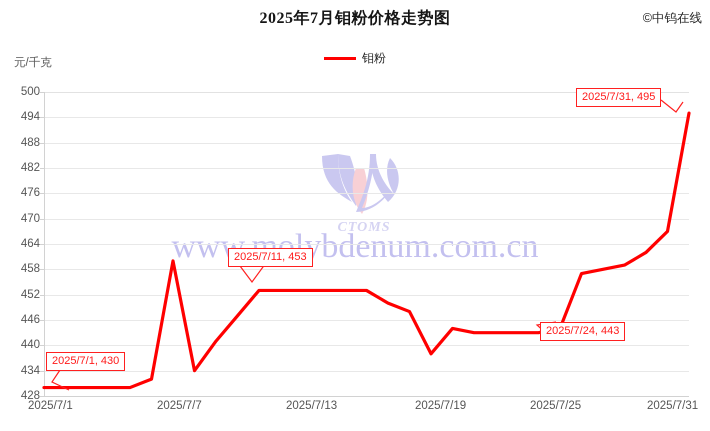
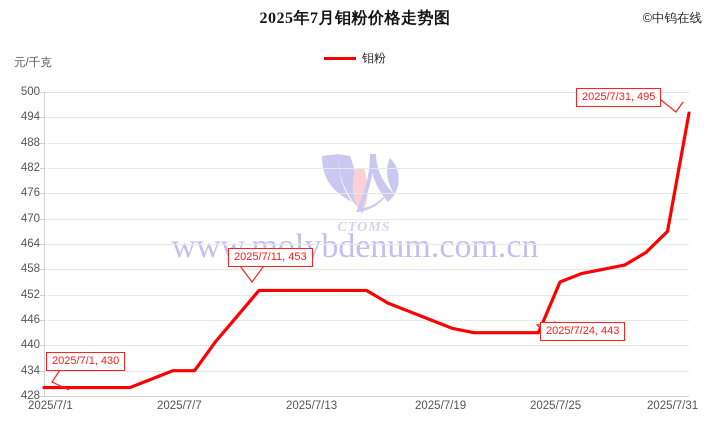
2025/7/7: 460 -> 434
2025/7/19: 438 -> 446
2025/7/25: 444 -> 455
